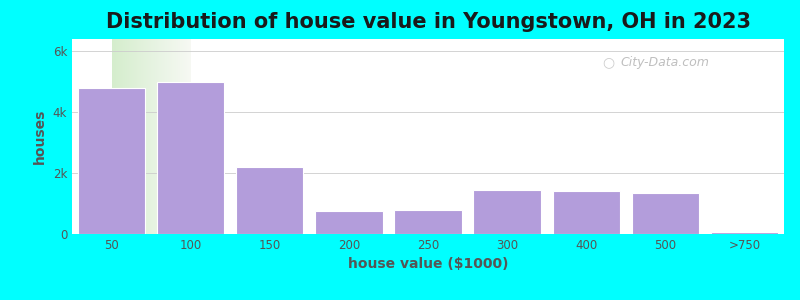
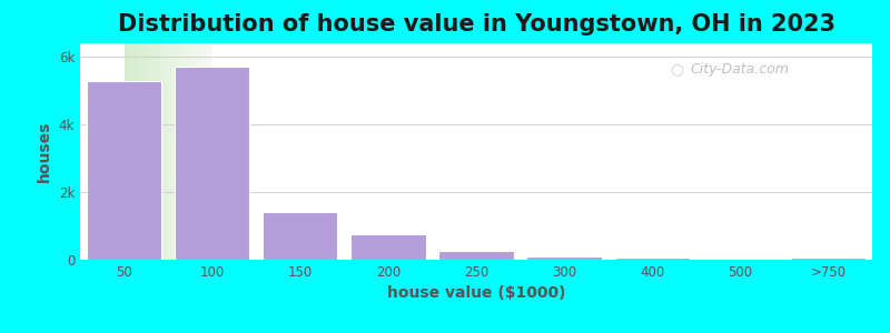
50: 4.80k -> 5.30k
100: 5.00k -> 5.70k
150: 2.20k -> 1.40k
250: 0.80k -> 0.27k
300: 1.45k -> 0.10k
400: 1.40k -> 0.06k
500: 1.35k -> 0.03k
